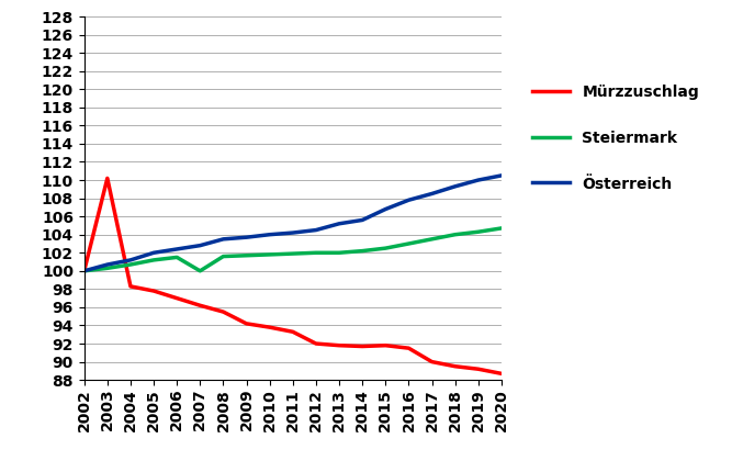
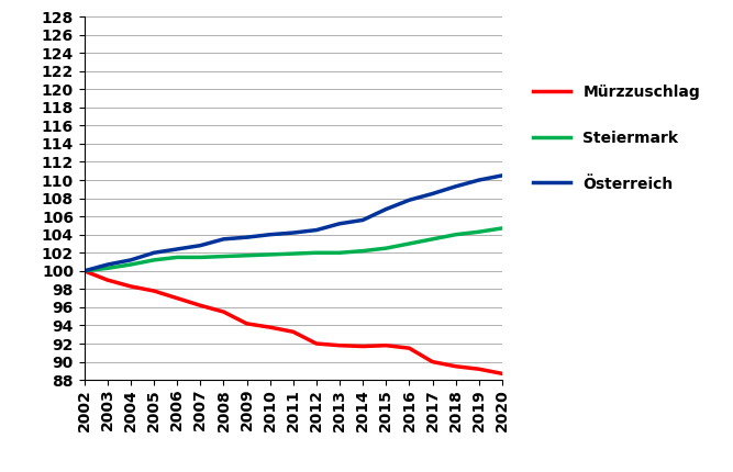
Mürzzuschlag/2003: 110.2 -> 99.0
Steiermark/2007: 100.0 -> 101.5
